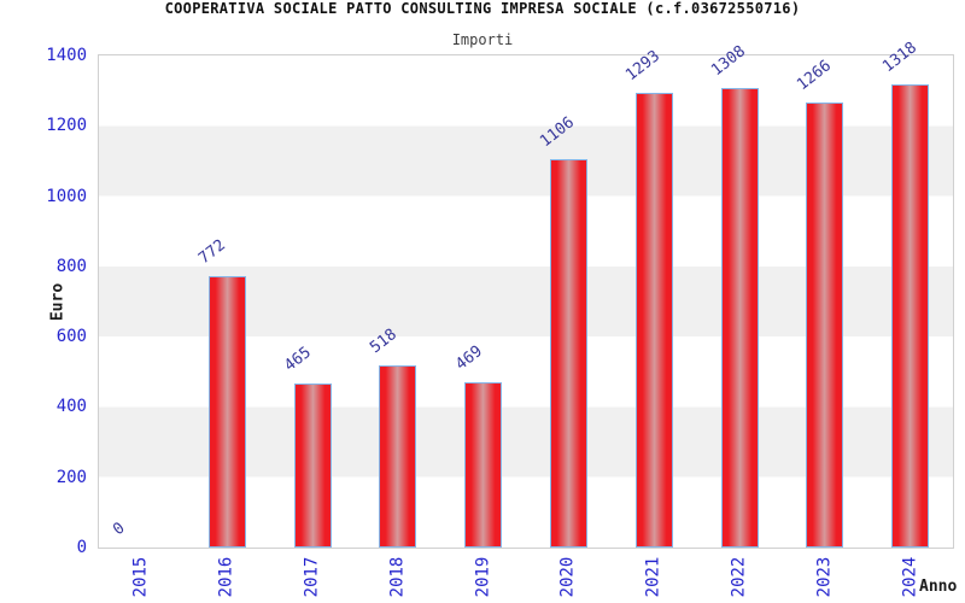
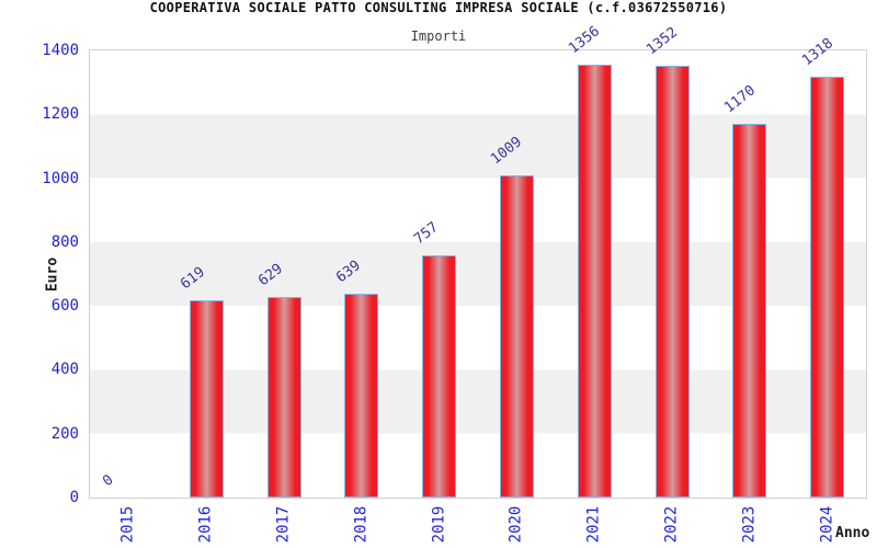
2016: 772 -> 619
2017: 465 -> 629
2018: 518 -> 639
2019: 469 -> 757
2020: 1106 -> 1009
2021: 1293 -> 1356
2022: 1308 -> 1352
2023: 1266 -> 1170
